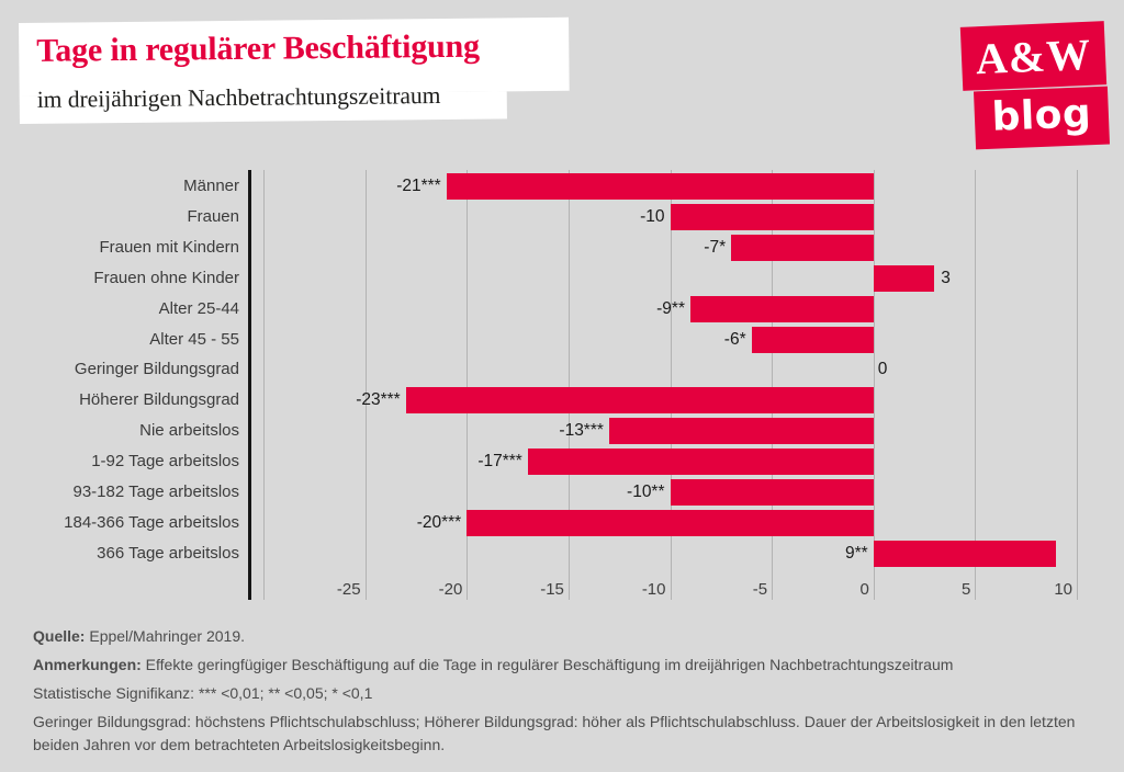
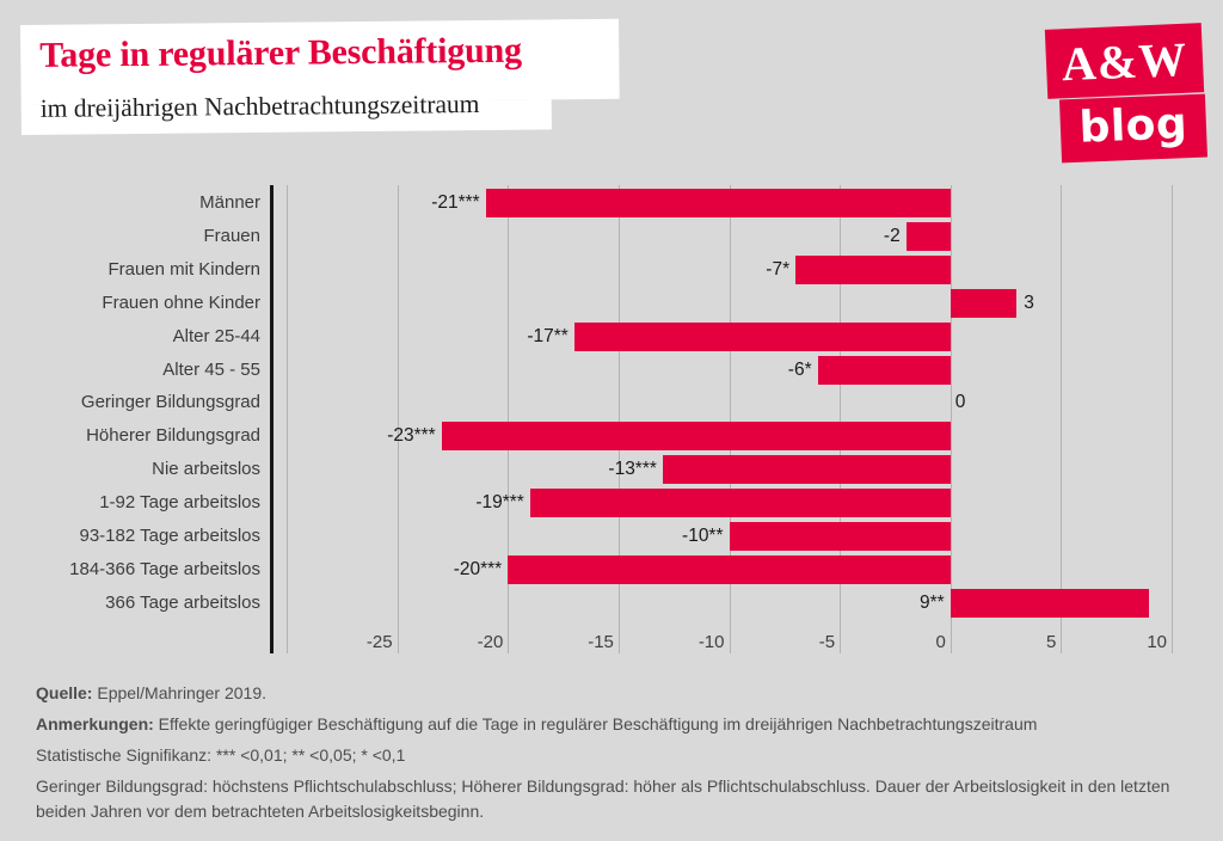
Frauen: -10 -> -2
Alter 25-44: -9 -> -17
1-92 Tage arbeitslos: -17 -> -19
